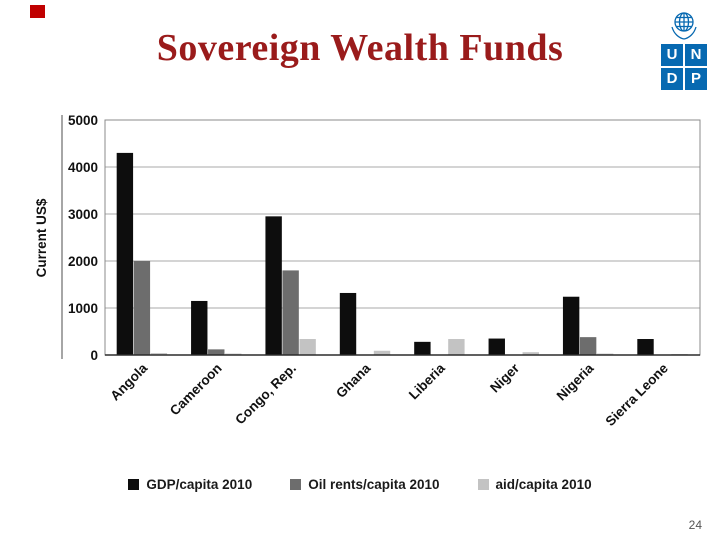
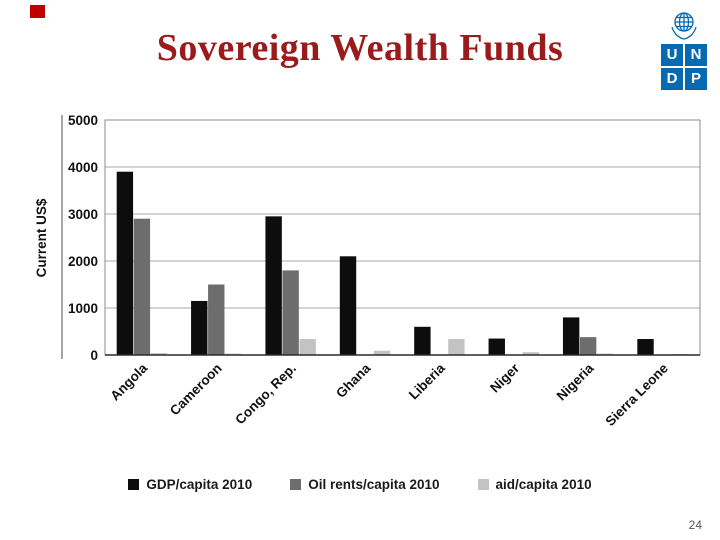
GDP/capita 2010/Angola: 4300 -> 3900
Oil rents/capita 2010/Angola: 2000 -> 2900
Oil rents/capita 2010/Cameroon: 100 -> 1500
GDP/capita 2010/Ghana: 1300 -> 2100
GDP/capita 2010/Liberia: 300 -> 600
GDP/capita 2010/Nigeria: 1200 -> 800
